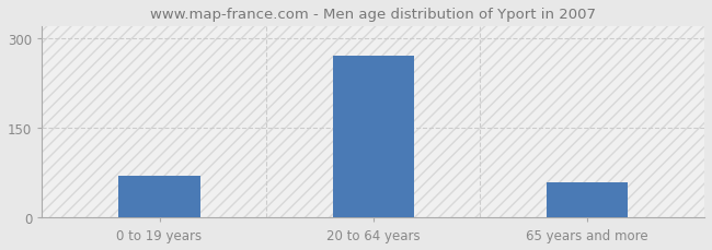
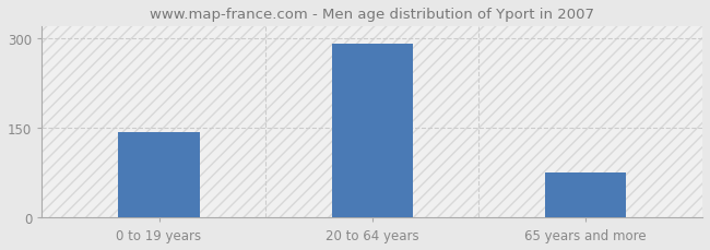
0 to 19 years: 70 -> 144
20 to 64 years: 272 -> 292
65 years and more: 60 -> 75
